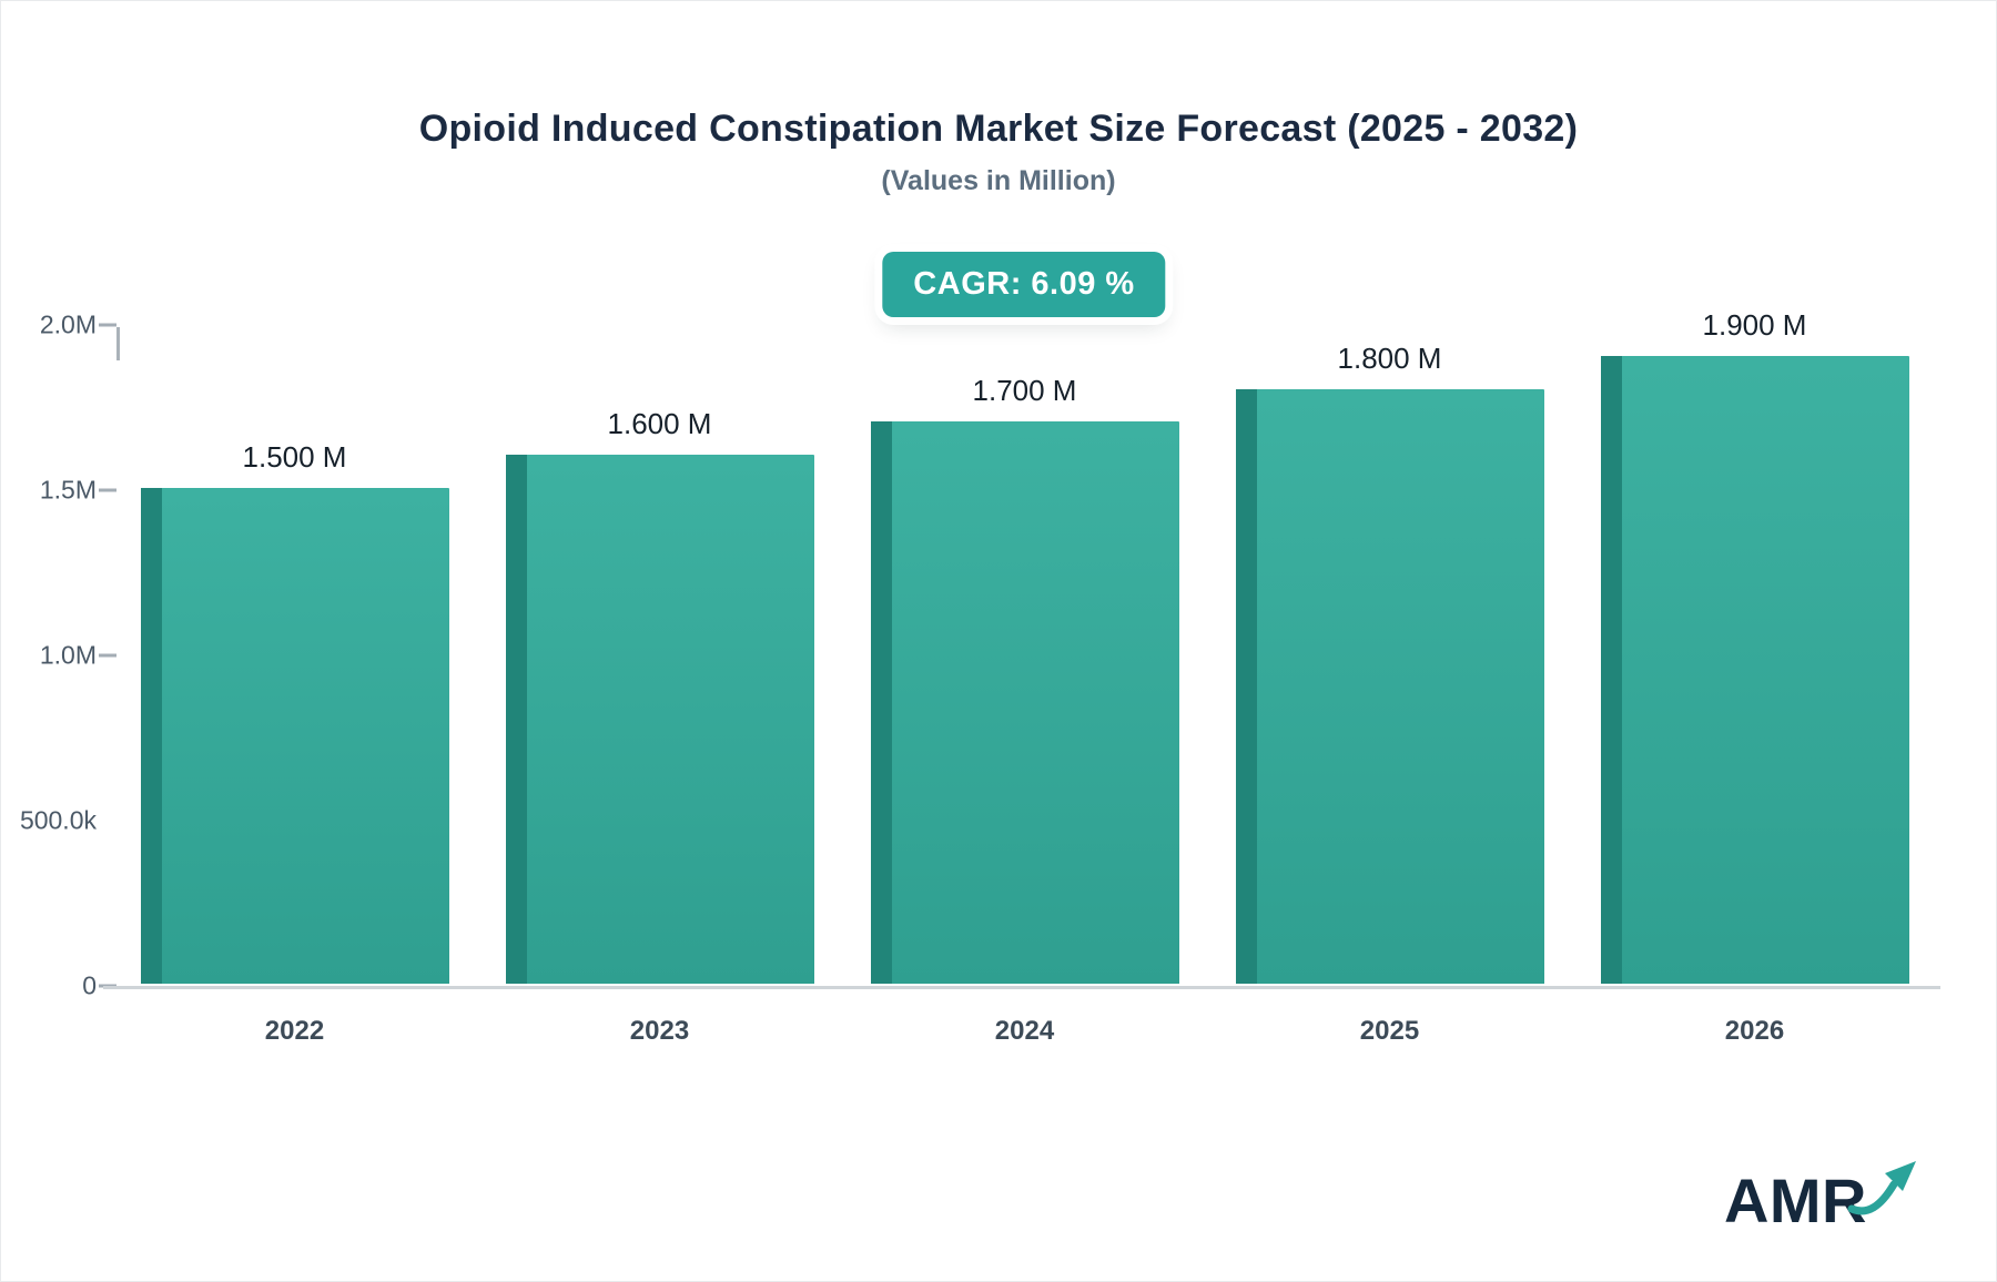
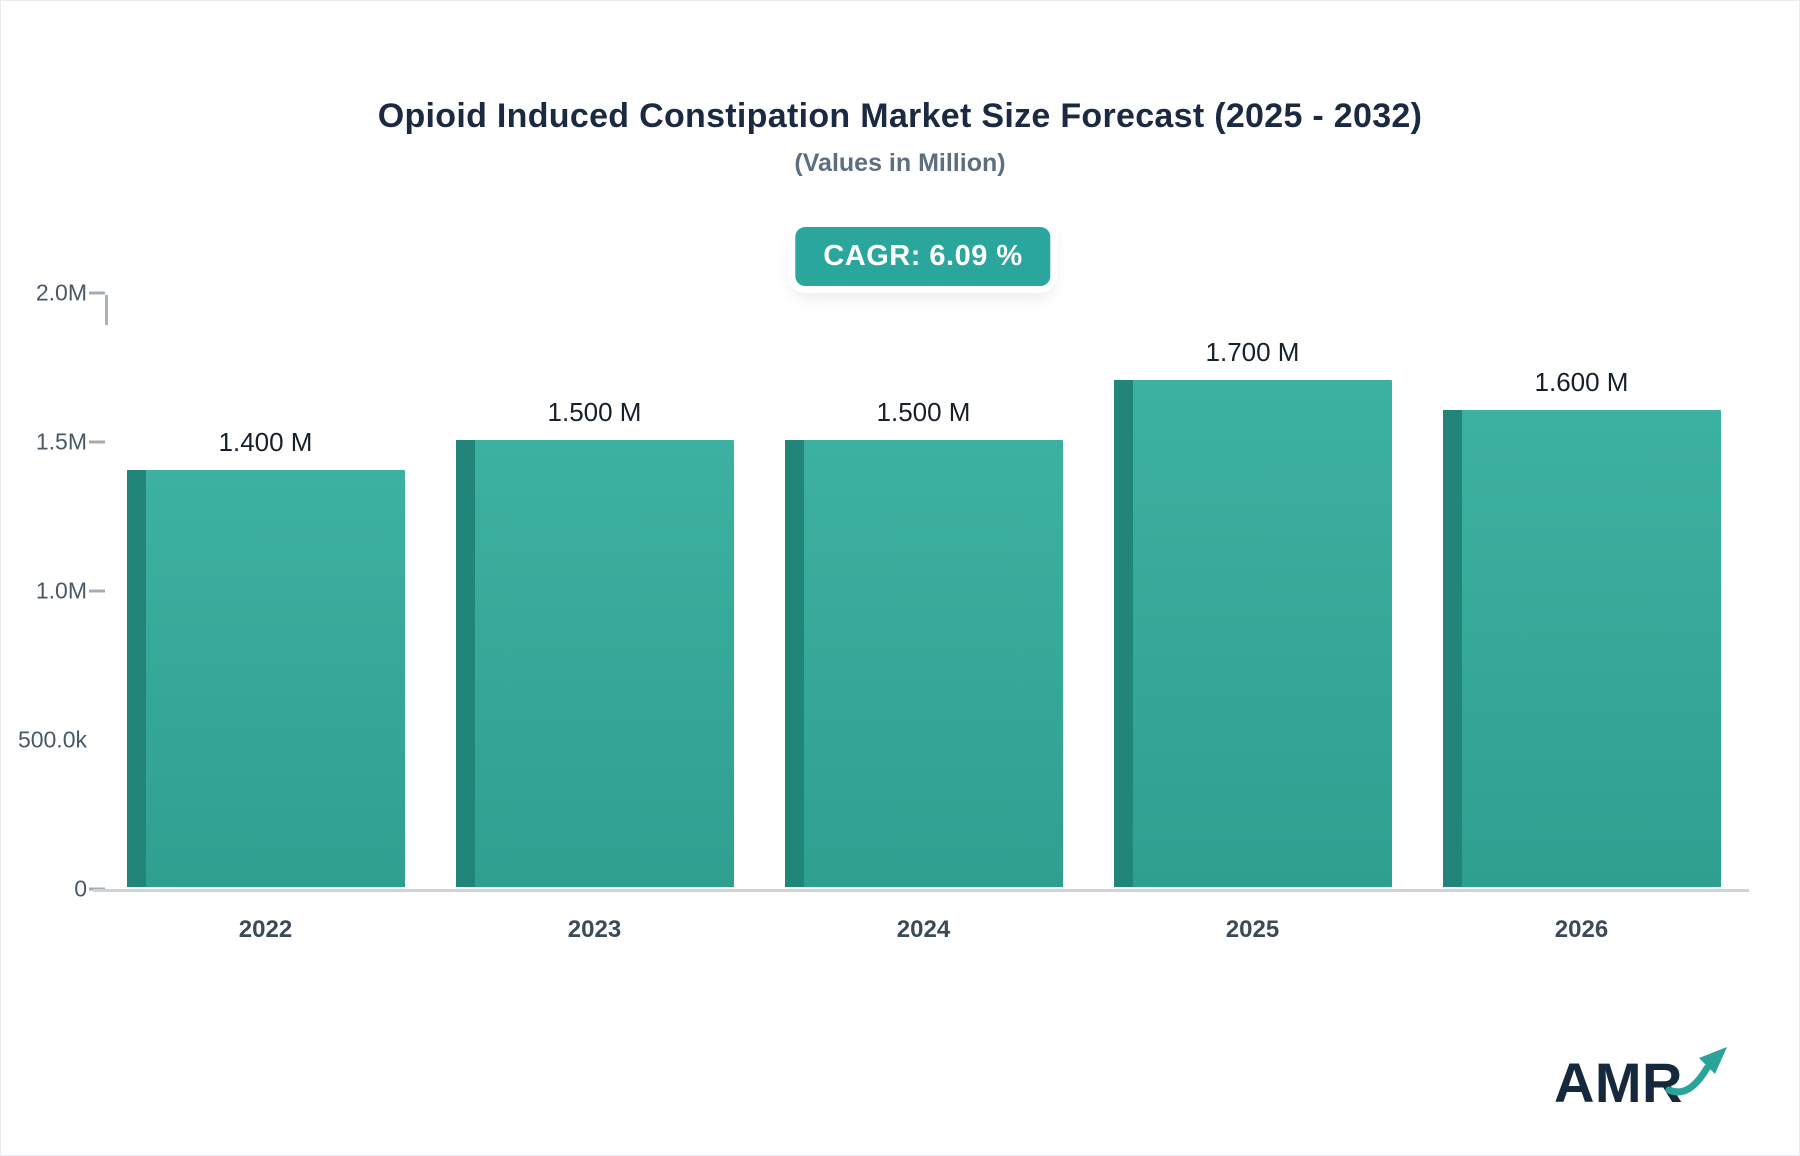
2022: 1.500 -> 1.400
2023: 1.600 -> 1.500
2024: 1.700 -> 1.500
2025: 1.800 -> 1.700
2026: 1.900 -> 1.600
